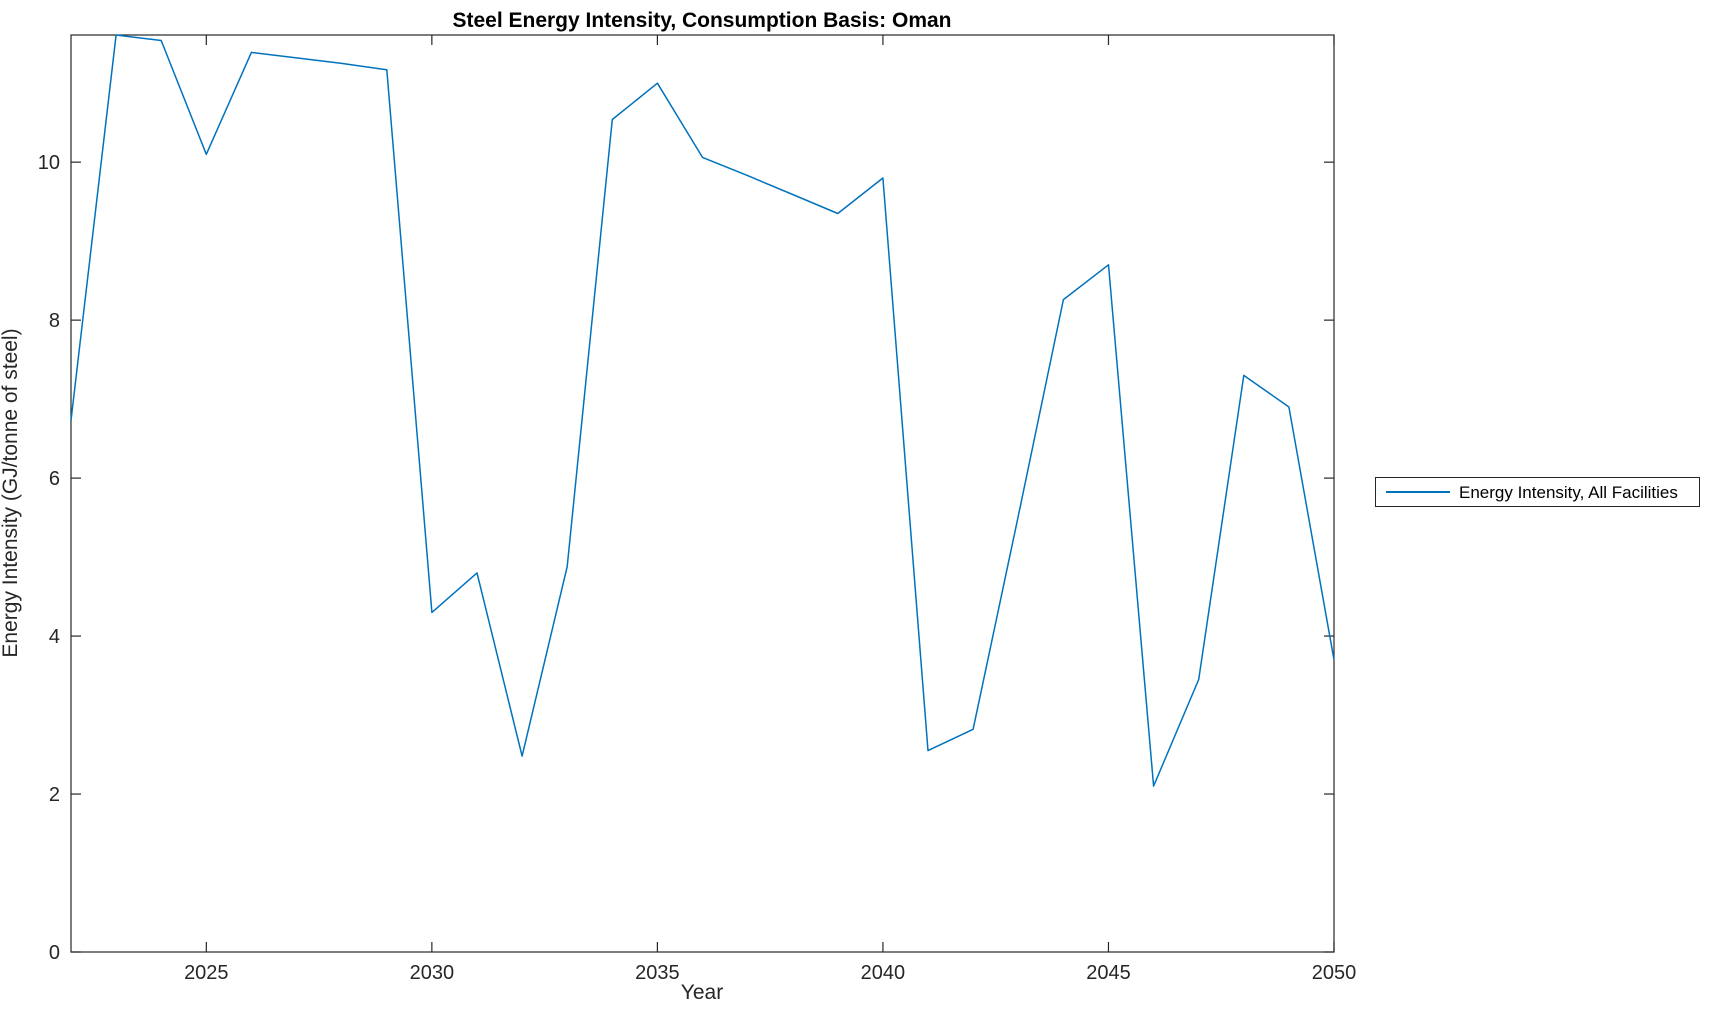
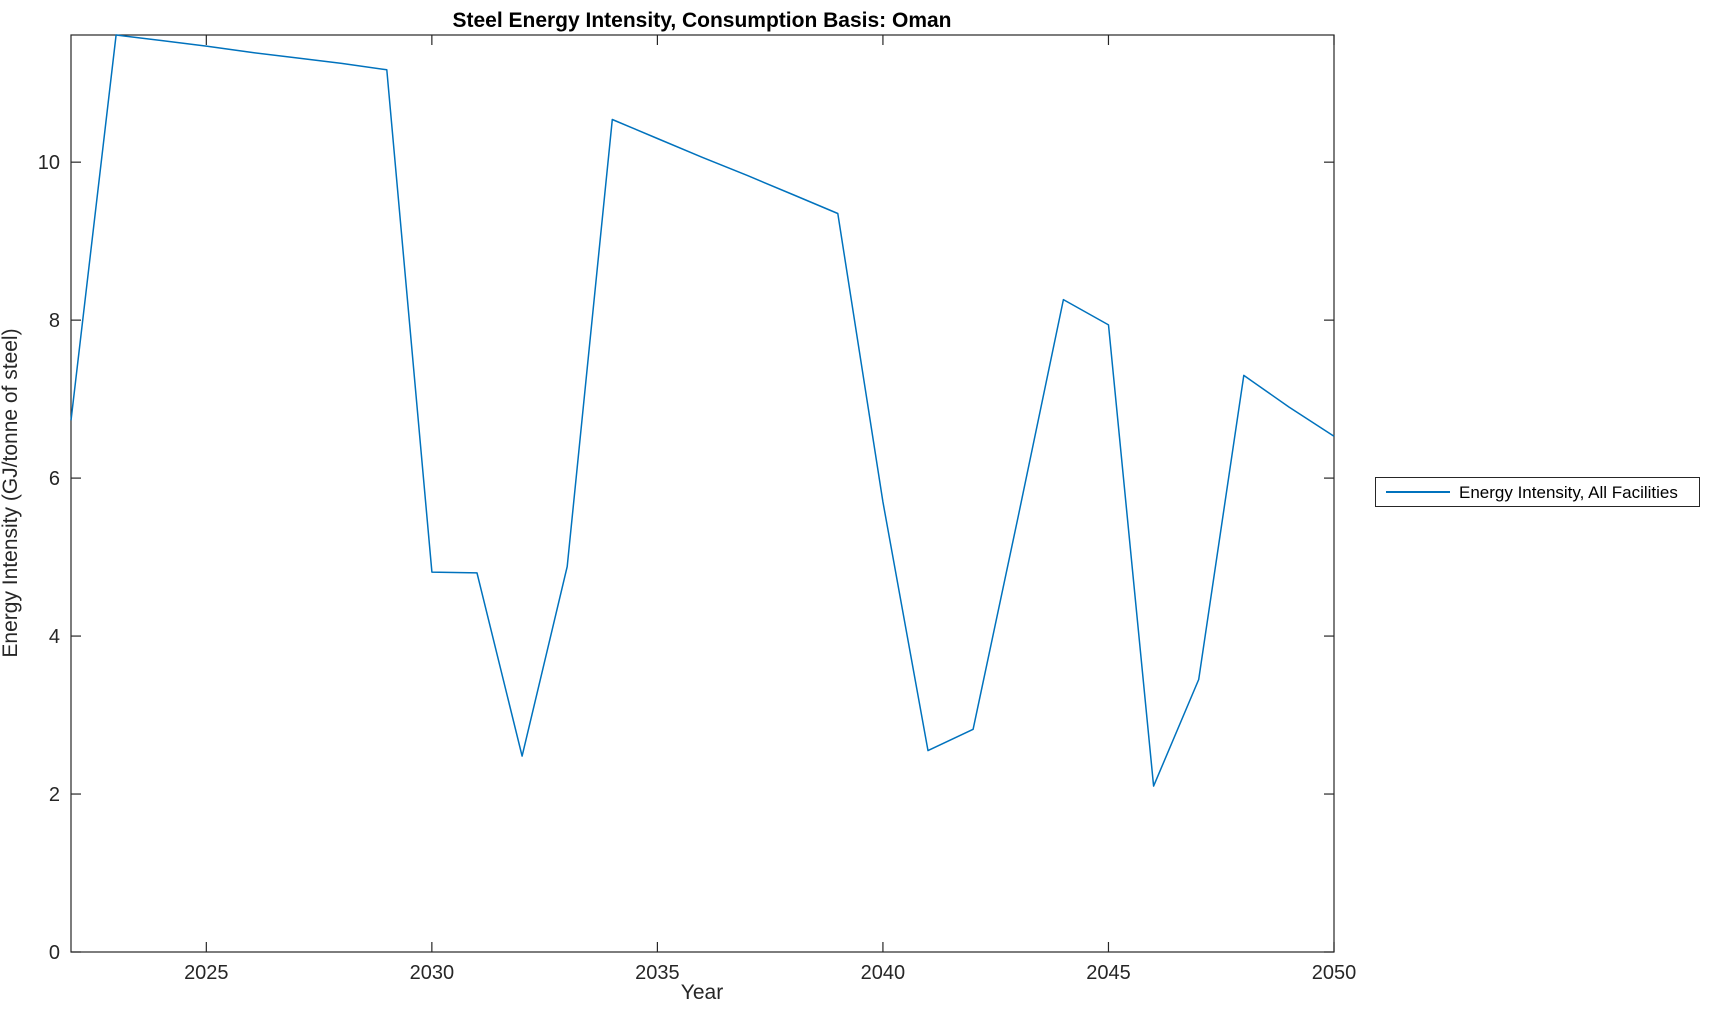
2025: 10.1 -> 11.5
2030: 4.3 -> 4.8
2035: 11.0 -> 10.3
2040: 9.8 -> 5.7
2045: 8.7 -> 7.9
2050: 3.7 -> 6.5
